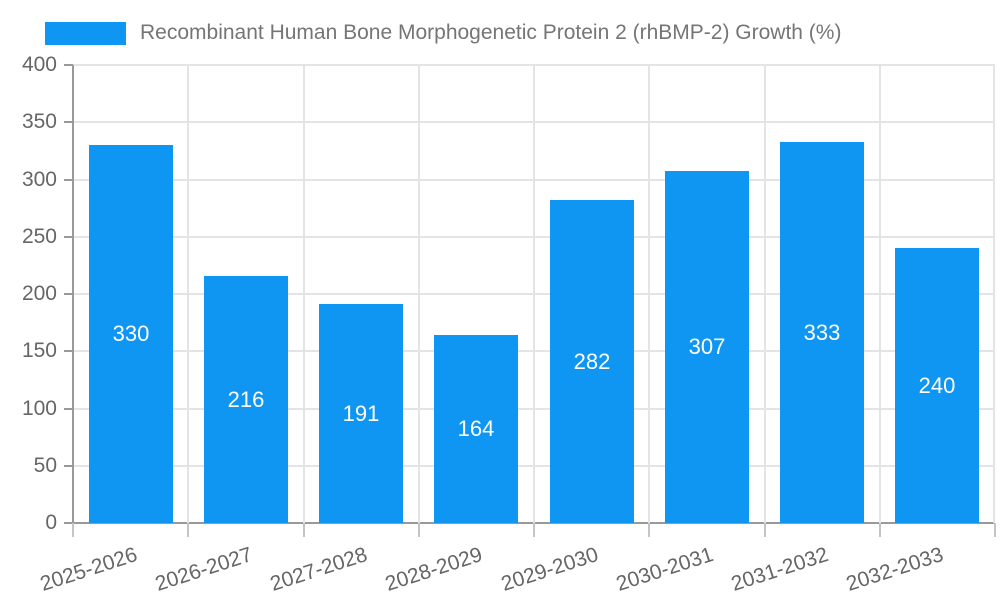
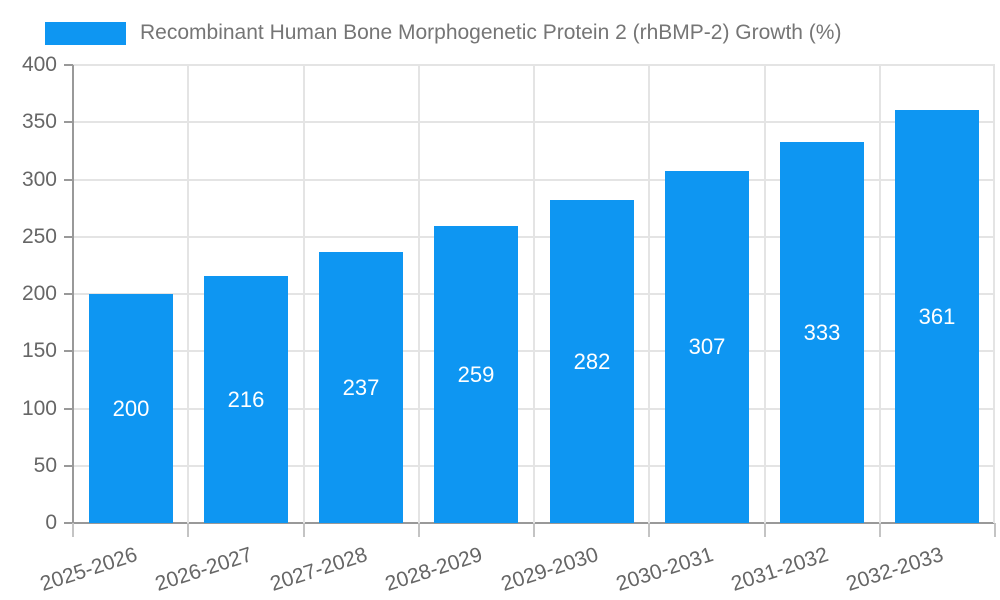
2025-2026: 330 -> 200
2027-2028: 191 -> 237
2028-2029: 164 -> 259
2032-2033: 240 -> 361
